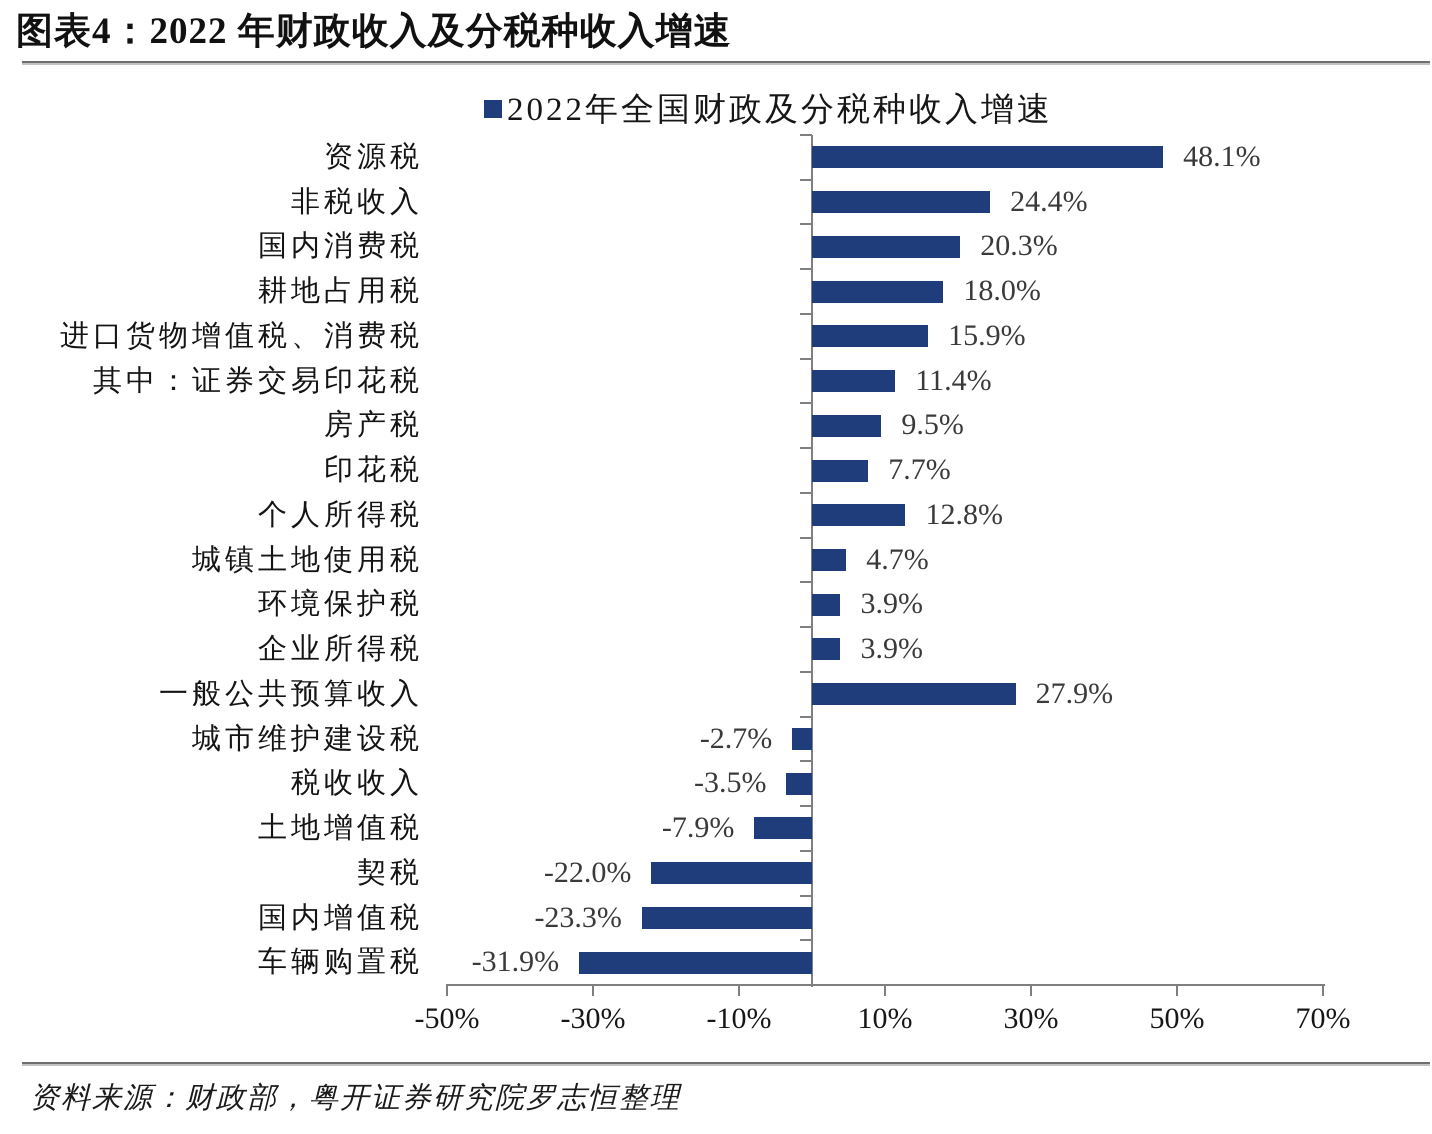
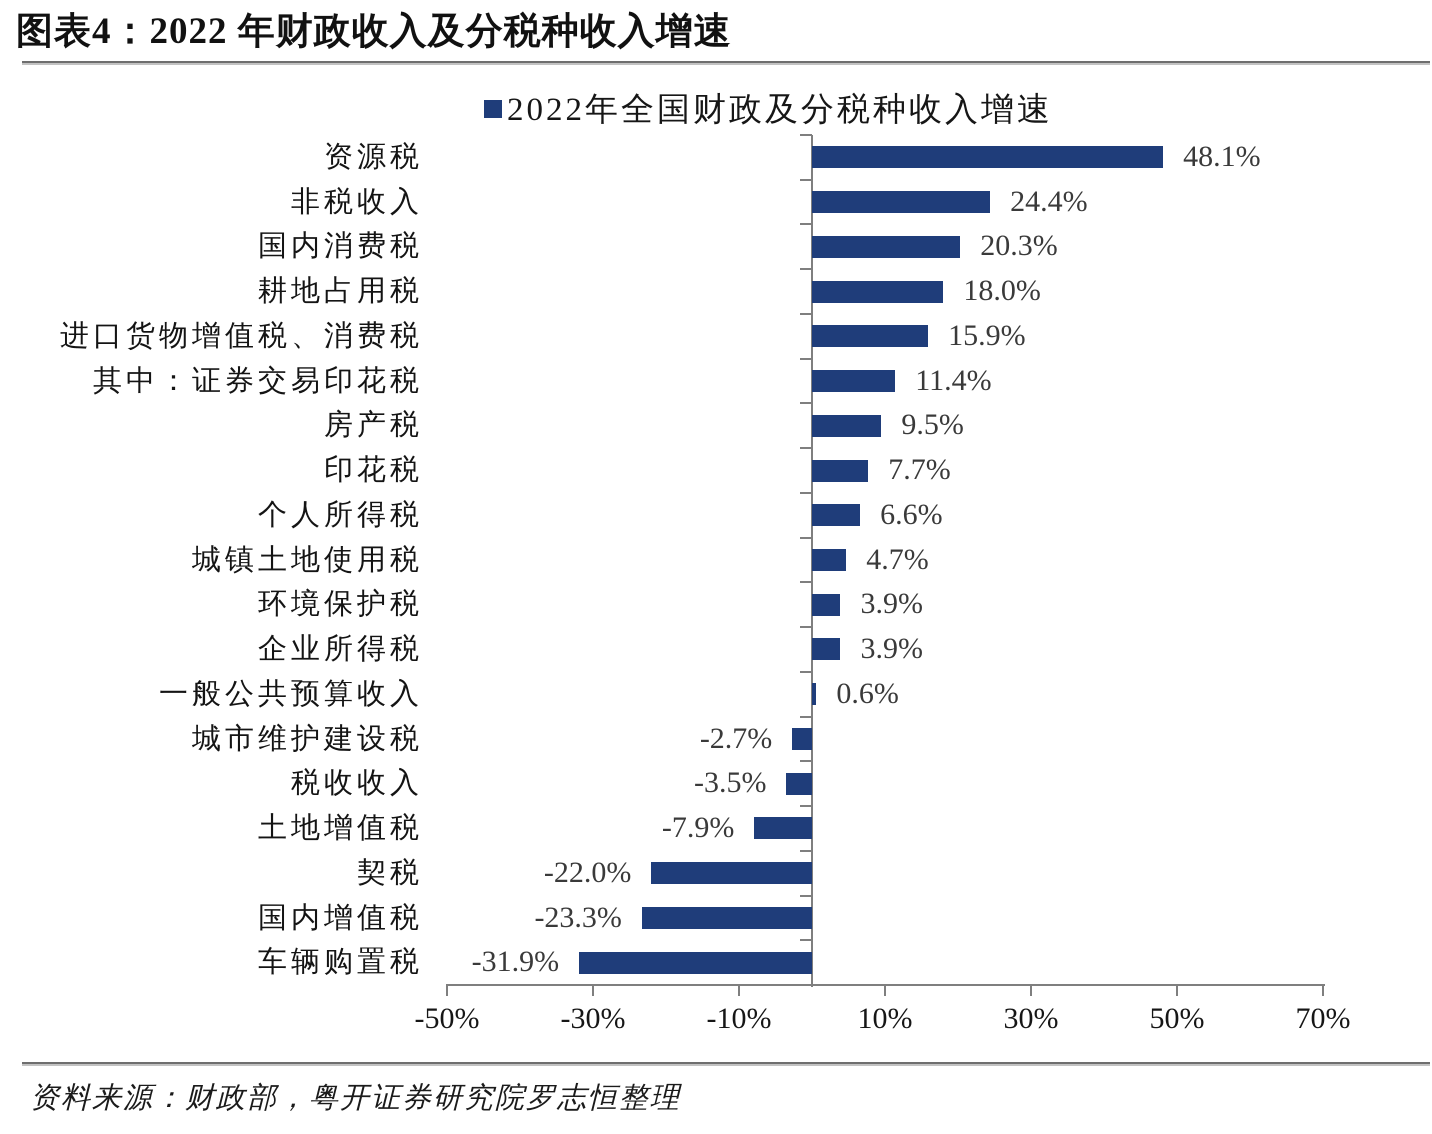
个人所得税: 12.8% -> 6.6%
一般公共预算收入: 27.9% -> 0.6%
